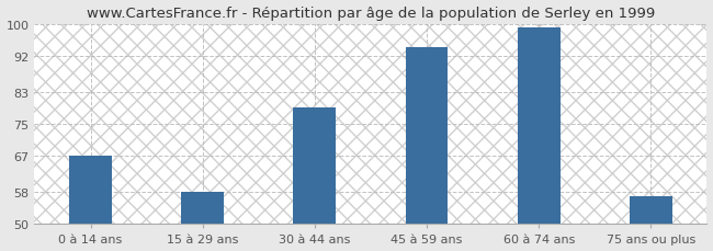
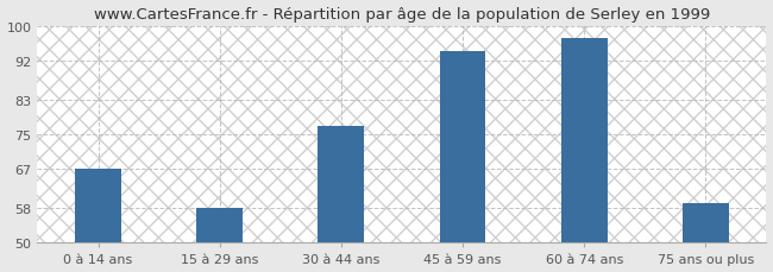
30 à 44 ans: 79 -> 77
60 à 74 ans: 99 -> 97
75 ans ou plus: 57 -> 59
